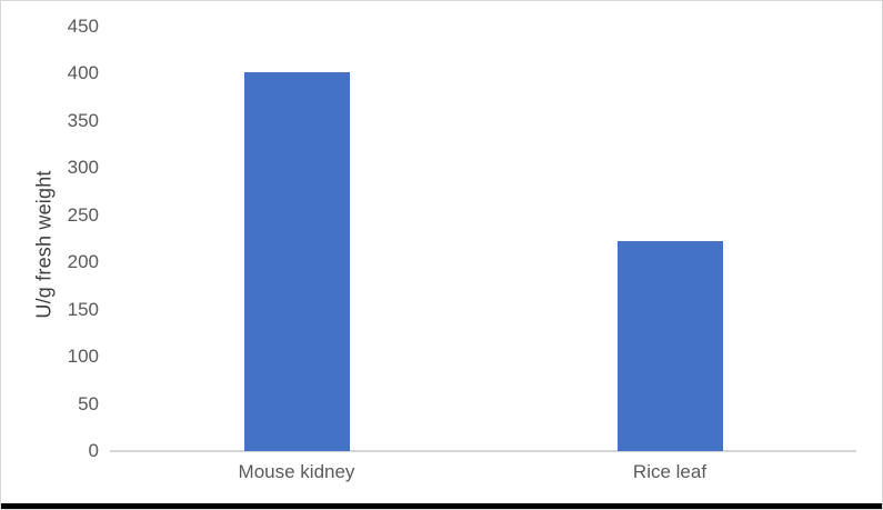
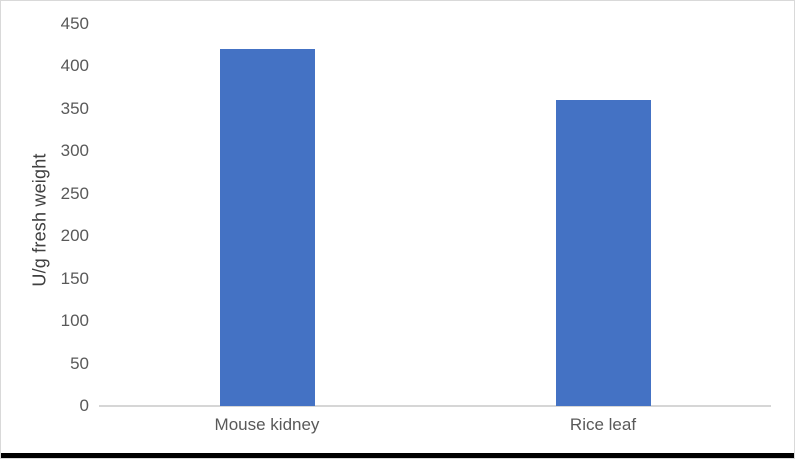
Mouse kidney: 400 -> 420
Rice leaf: 220 -> 360
